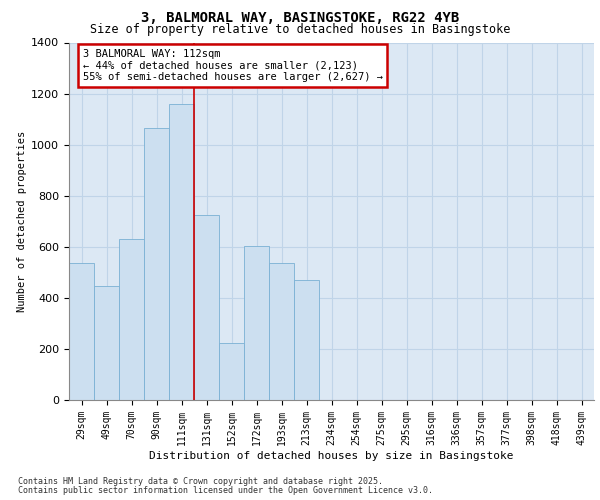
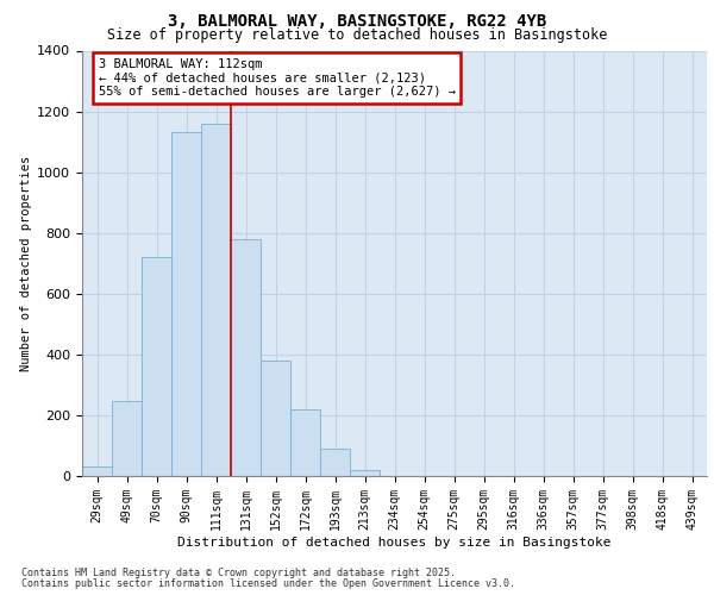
29sqm: 535 -> 30
49sqm: 445 -> 245
70sqm: 630 -> 720
90sqm: 1065 -> 1130
131sqm: 725 -> 780
152sqm: 225 -> 380
172sqm: 605 -> 220
193sqm: 535 -> 90
213sqm: 470 -> 20
